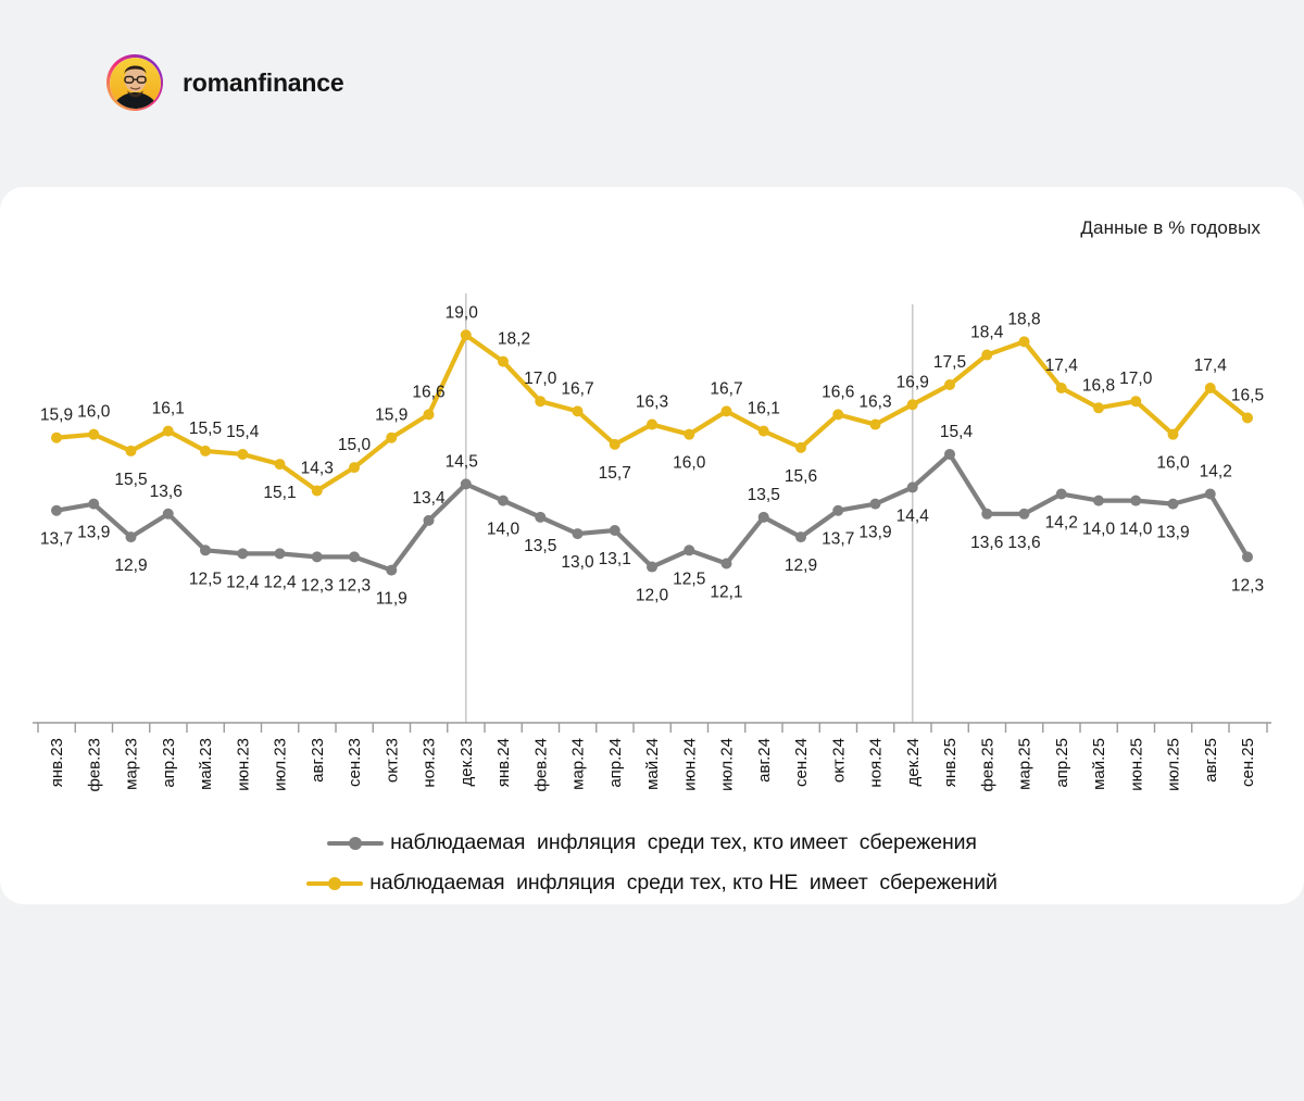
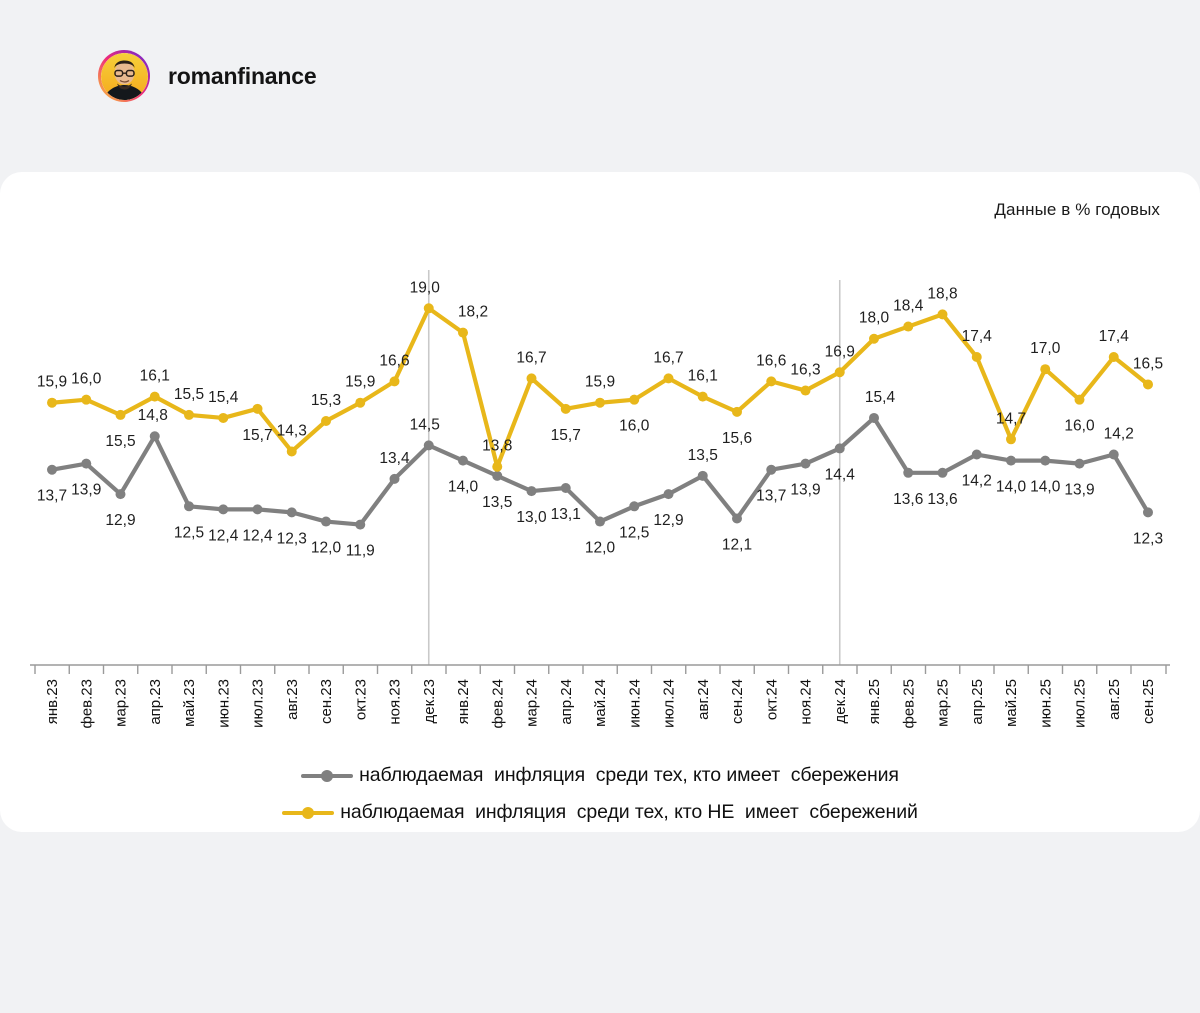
наблюдаемая инфляция среди тех, кто имеет сбережения/апр.23: 13,6 -> 14,8
наблюдаемая инфляция среди тех, кто НЕ имеет сбережений/июл.23: 15,1 -> 15,7
наблюдаемая инфляция среди тех, кто имеет сбережения/сен.23: 12,3 -> 12,0
наблюдаемая инфляция среди тех, кто НЕ имеет сбережений/сен.23: 15,0 -> 15,3
наблюдаемая инфляция среди тех, кто НЕ имеет сбережений/фев.24: 17,0 -> 13,8
наблюдаемая инфляция среди тех, кто НЕ имеет сбережений/май.24: 16,3 -> 15,9
наблюдаемая инфляция среди тех, кто имеет сбережения/июл.24: 12,1 -> 12,9
наблюдаемая инфляция среди тех, кто имеет сбережения/сен.24: 12,9 -> 12,1
наблюдаемая инфляция среди тех, кто НЕ имеет сбережений/янв.25: 17,5 -> 18,0
наблюдаемая инфляция среди тех, кто НЕ имеет сбережений/май.25: 16,8 -> 14,7
